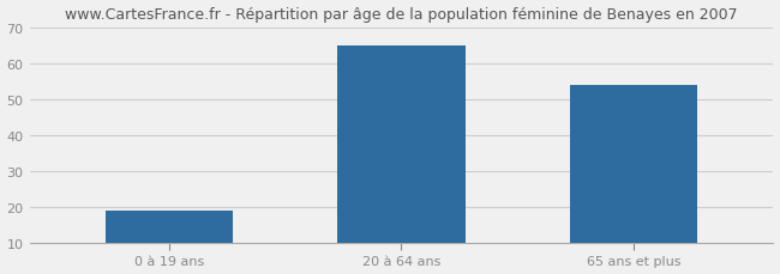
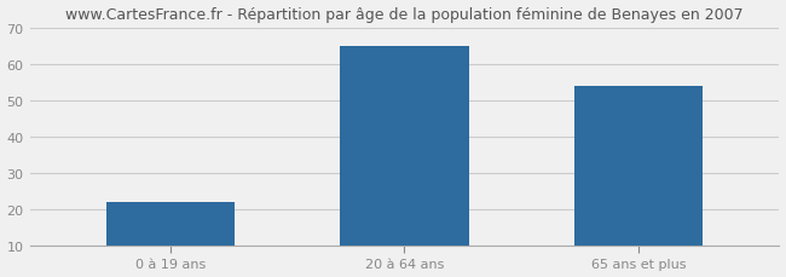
0 à 19 ans: 19 -> 22
